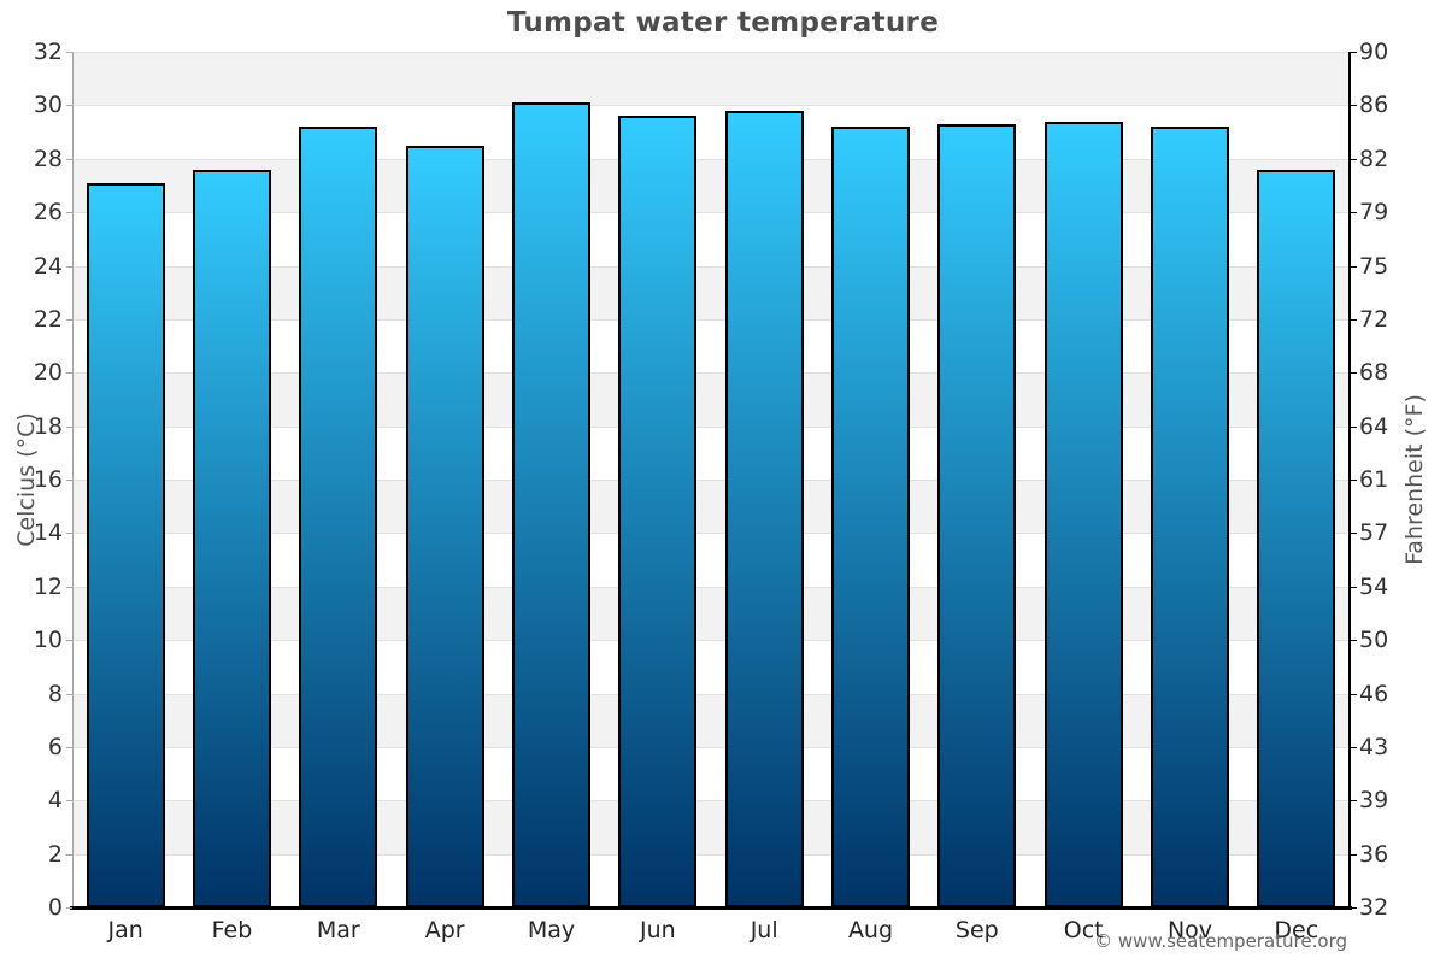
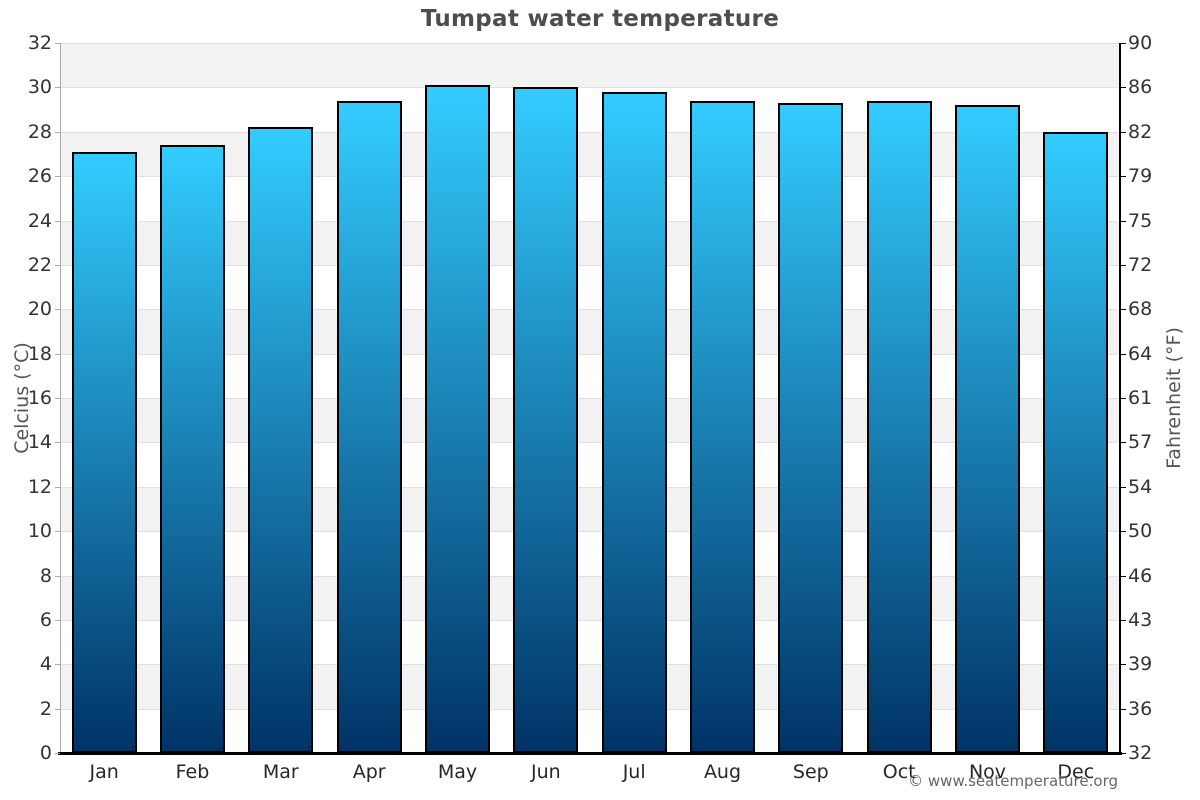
Feb: 27.6 -> 27.4
Mar: 29.2 -> 28.2
Apr: 28.5 -> 29.4
Jun: 29.6 -> 30.0
Aug: 29.2 -> 29.4
Dec: 27.6 -> 28.0
